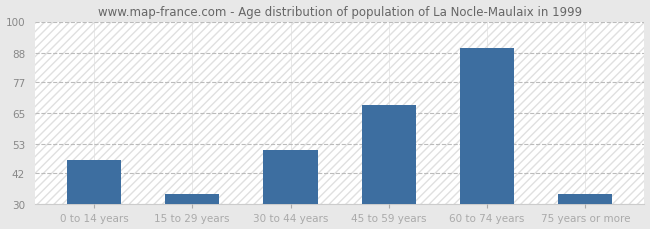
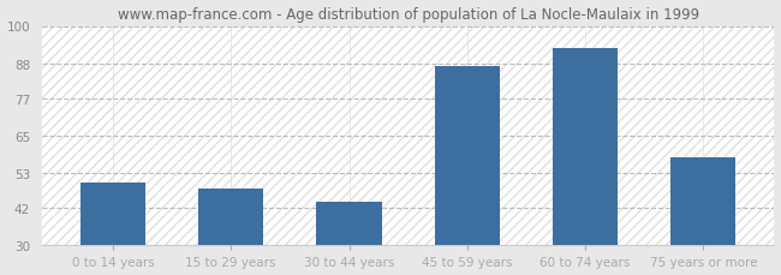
0 to 14 years: 47 -> 50
15 to 29 years: 34 -> 48
30 to 44 years: 51 -> 44
45 to 59 years: 68 -> 87
60 to 74 years: 90 -> 93
75 years or more: 34 -> 58
